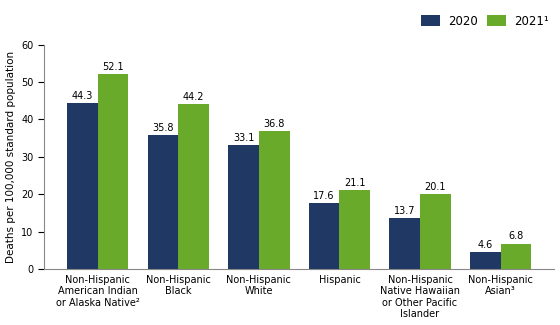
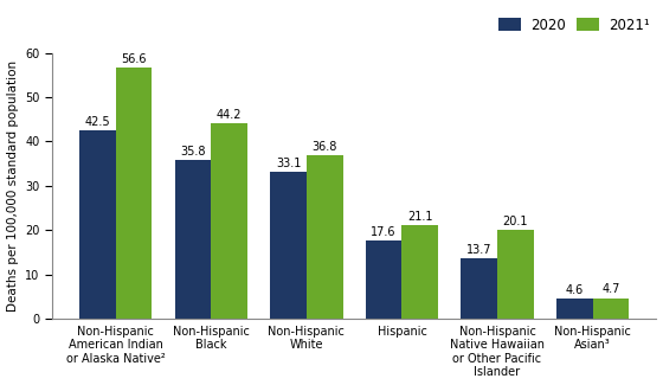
2020/Non-Hispanic American Indian or Alaska Native²: 44.3 -> 42.5
2021¹/Non-Hispanic American Indian or Alaska Native²: 52.1 -> 56.6
2021¹/Non-Hispanic Asian³: 6.8 -> 4.7
